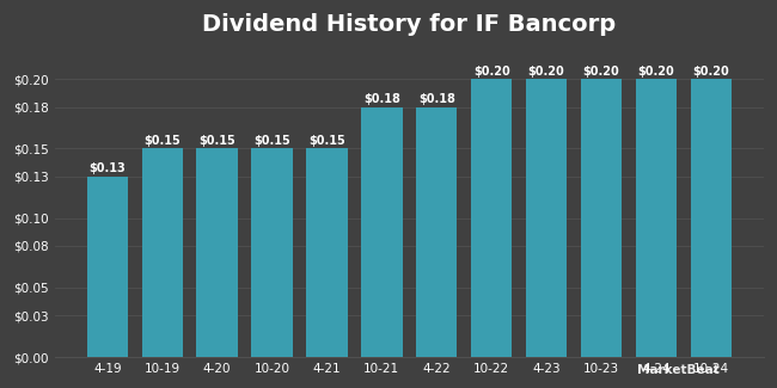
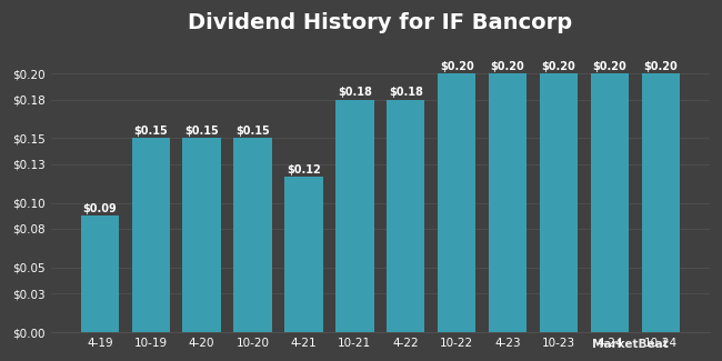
4-19: $0.13 -> $0.09
4-21: $0.15 -> $0.12
